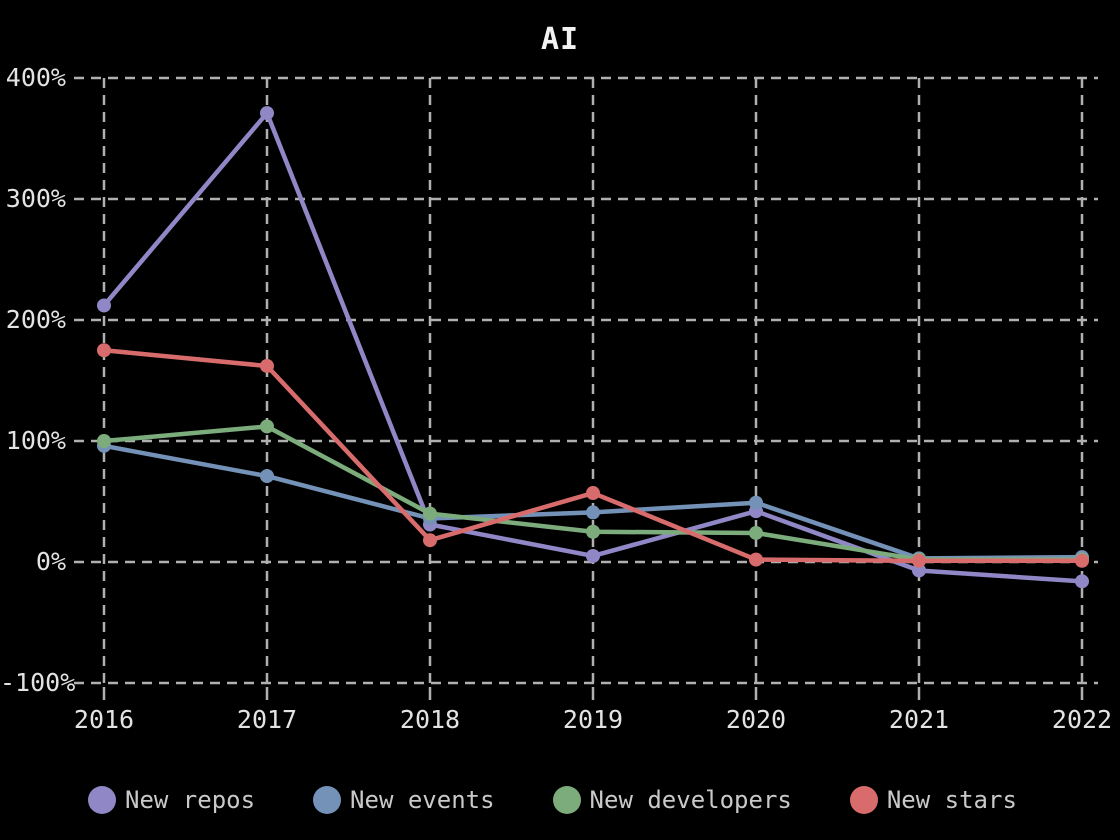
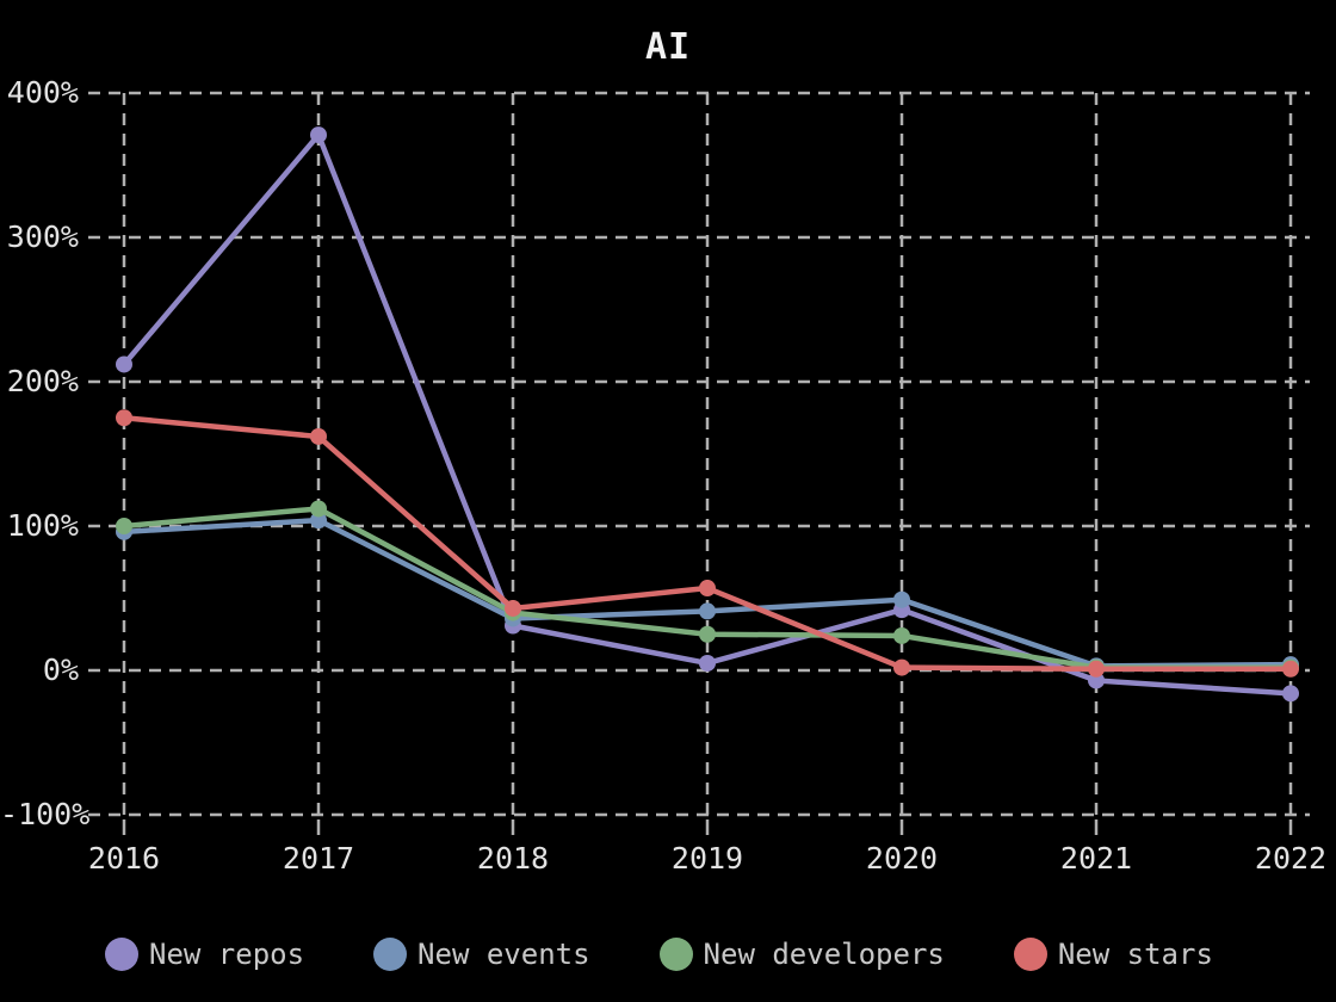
New events/2017: 71% -> 104%
New stars/2018: 18% -> 43%
